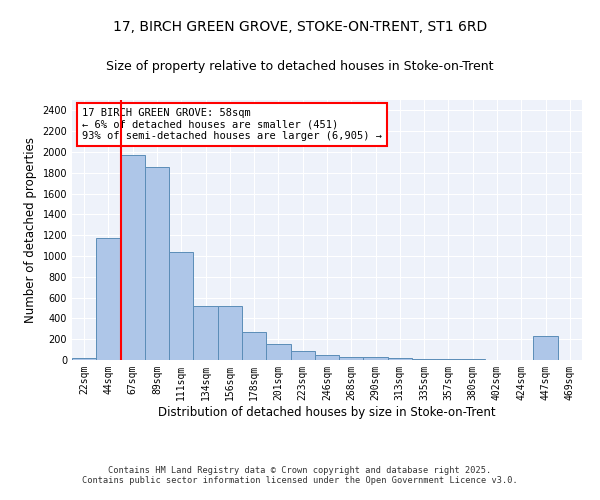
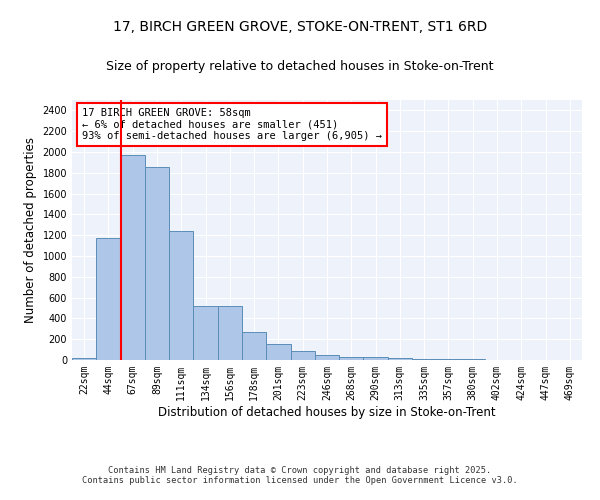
111sqm: 1040 -> 1240
447sqm: 230 -> 0
